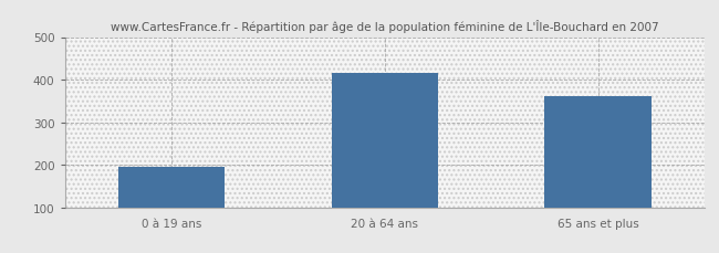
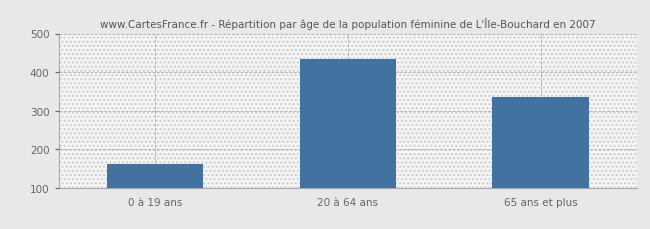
0 à 19 ans: 195 -> 160
20 à 64 ans: 415 -> 434
65 ans et plus: 360 -> 336
